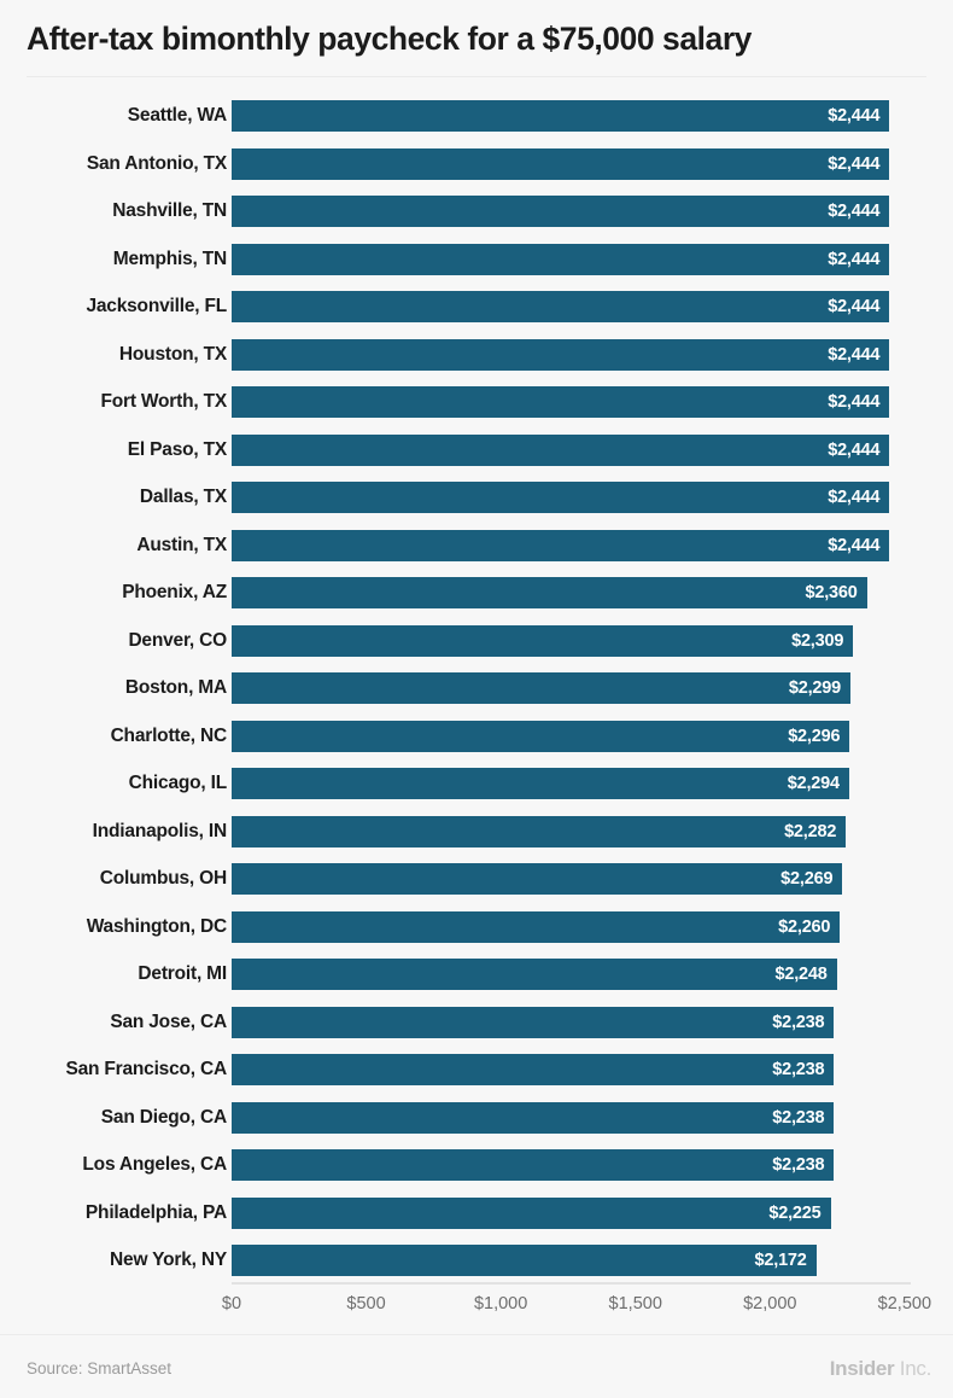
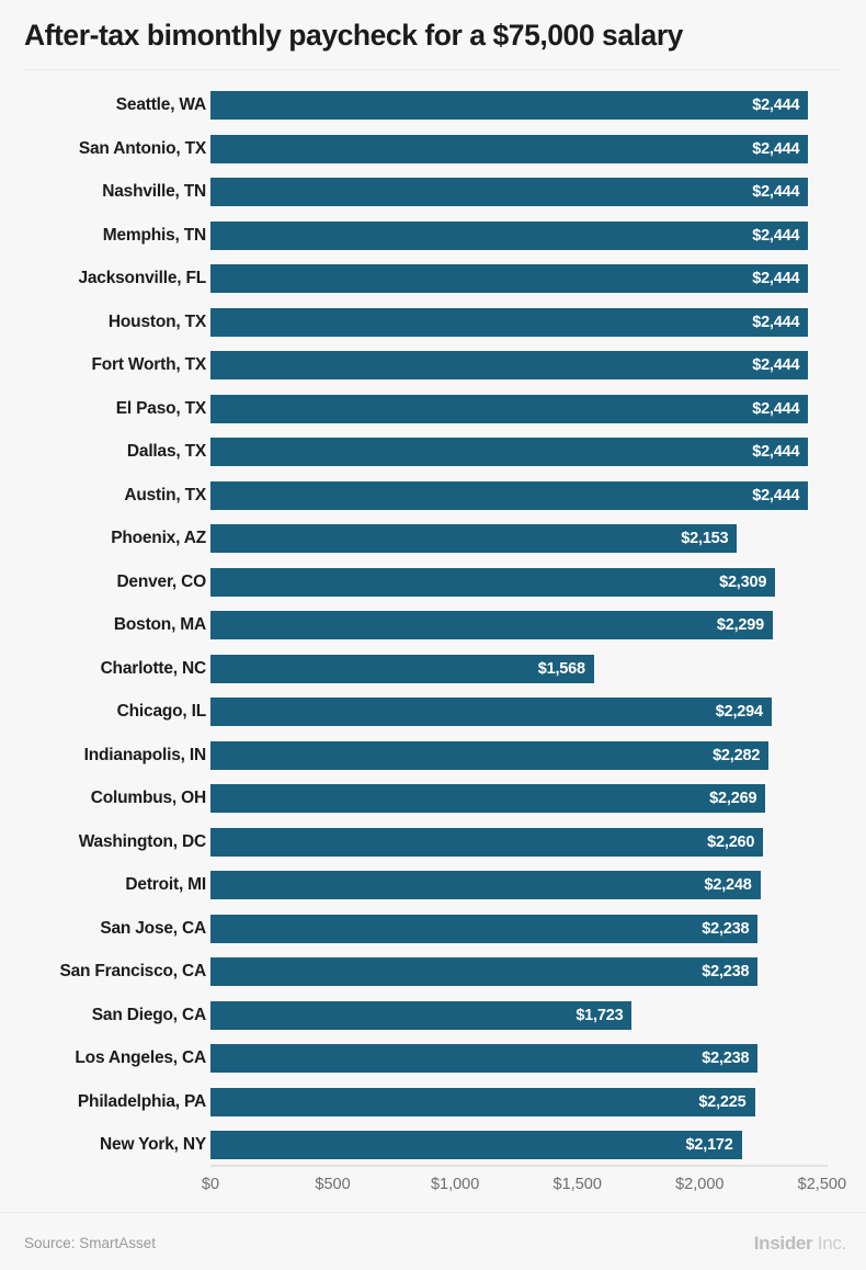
Phoenix, AZ: $2,360 -> $2,153
Charlotte, NC: $2,296 -> $1,568
San Diego, CA: $2,238 -> $1,723
